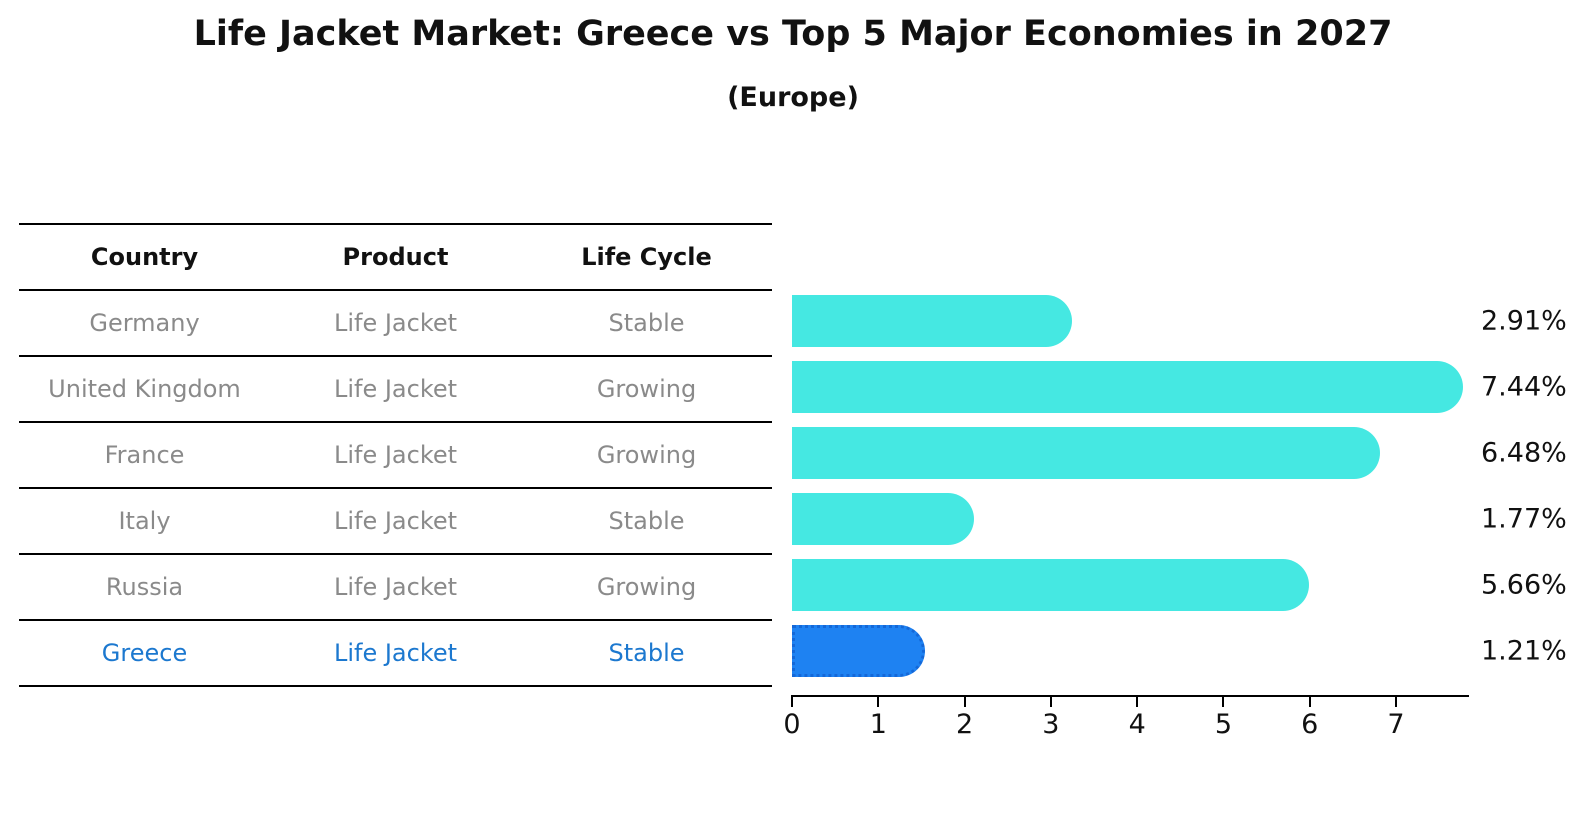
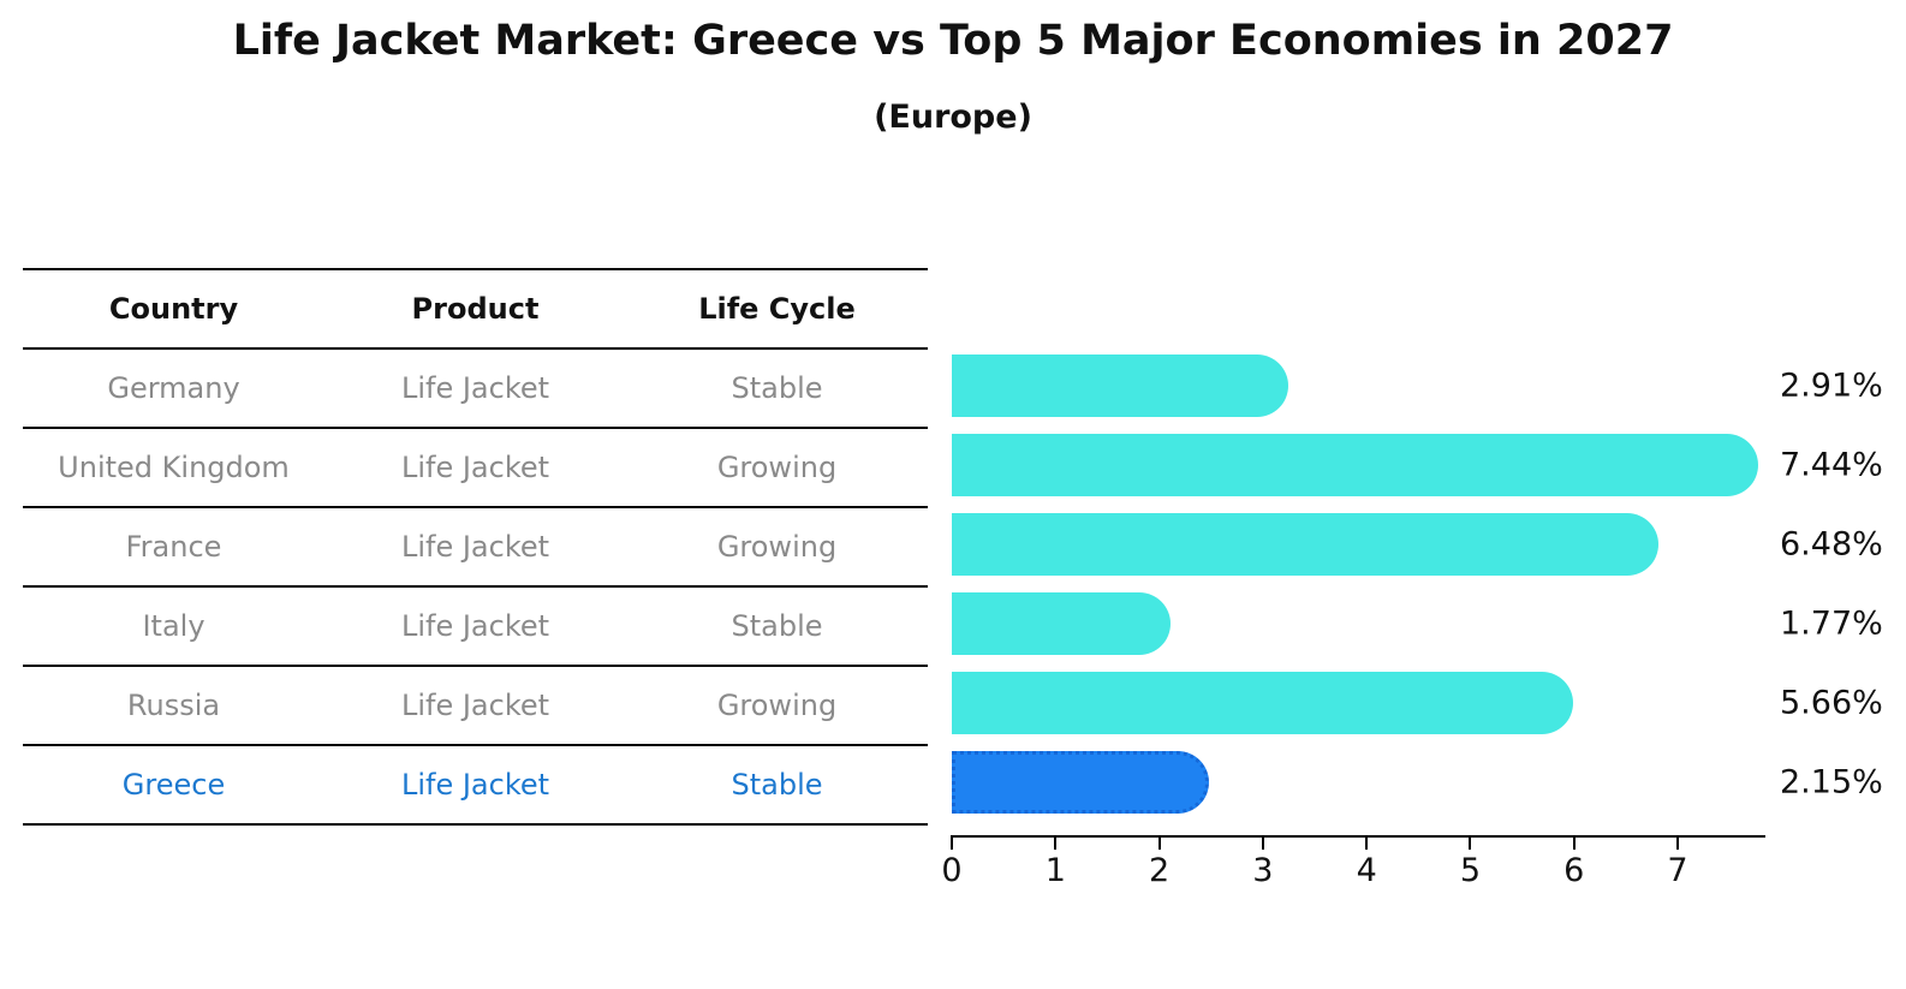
Greece: 1.21% -> 2.15%
